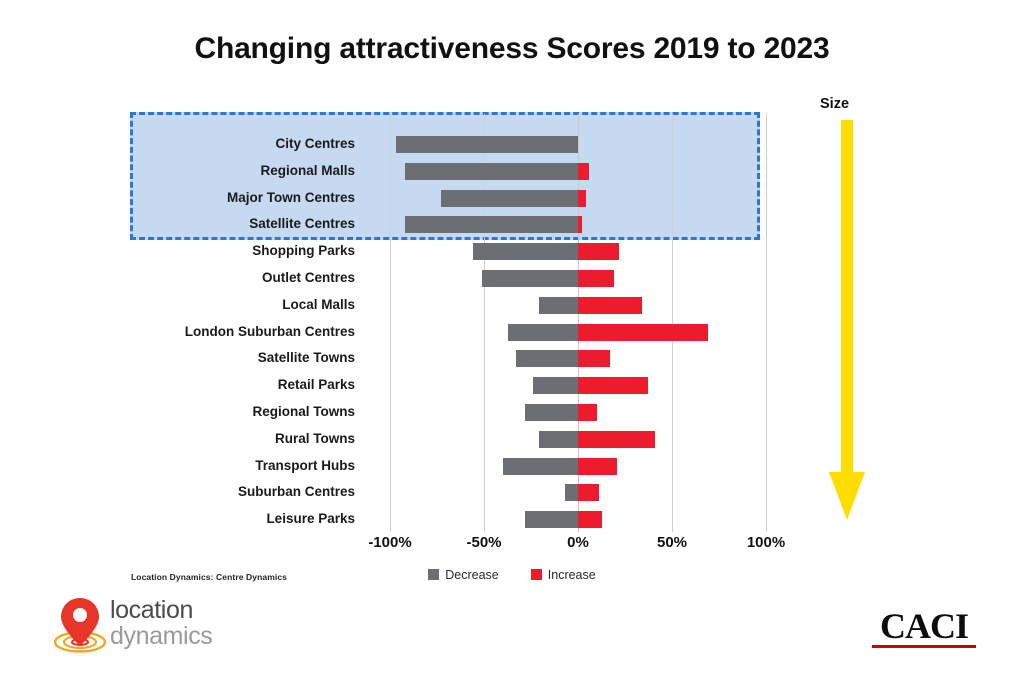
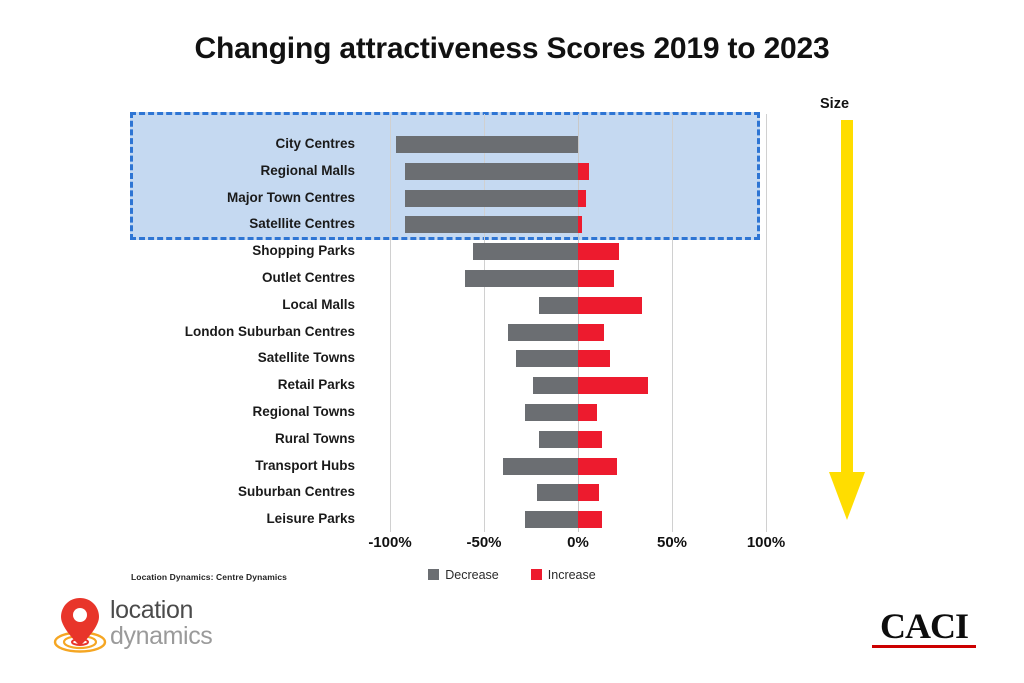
Decrease/Major Town Centres: -73% -> -92%
Decrease/Outlet Centres: -51% -> -60%
Increase/London Suburban Centres: 69% -> 14%
Increase/Rural Towns: 41% -> 13%
Decrease/Suburban Centres: -7% -> -22%
